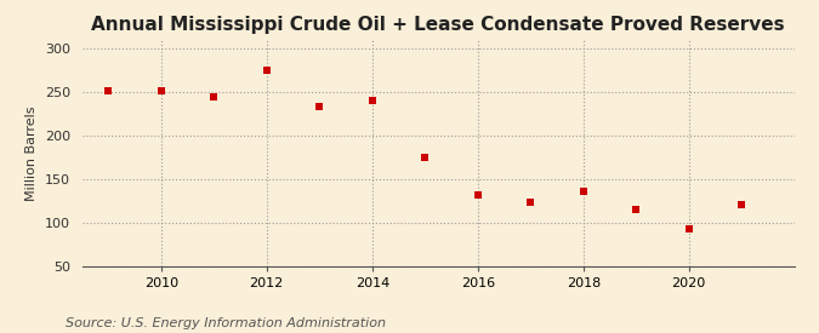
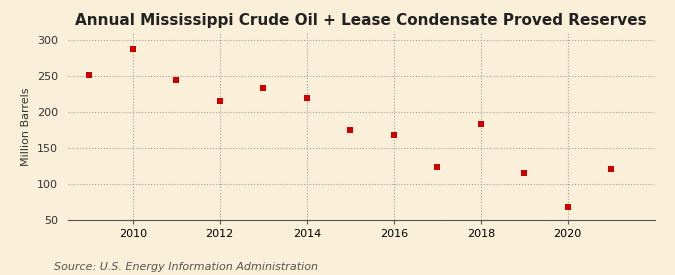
2010: 252 -> 288
2012: 275 -> 216
2014: 241 -> 220
2016: 132 -> 168
2018: 136 -> 184
2020: 93 -> 68
